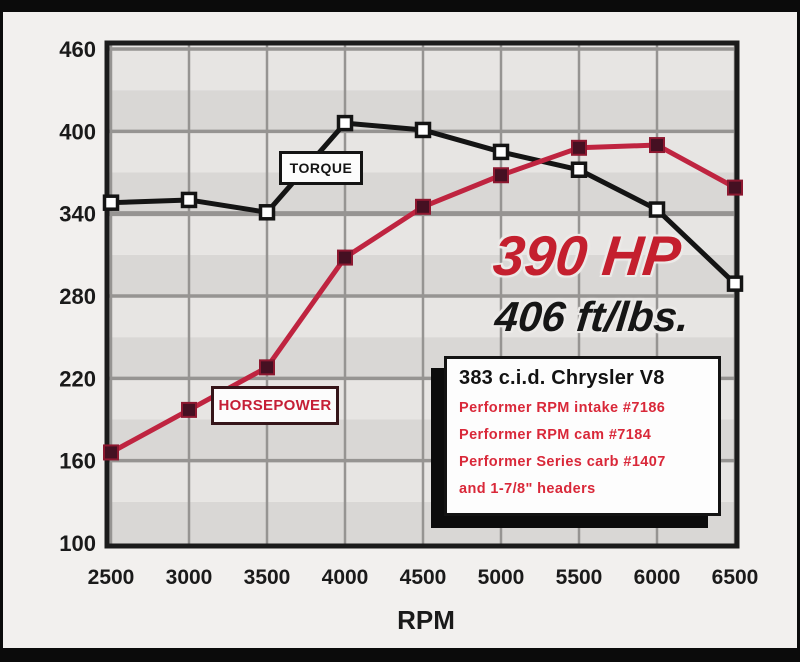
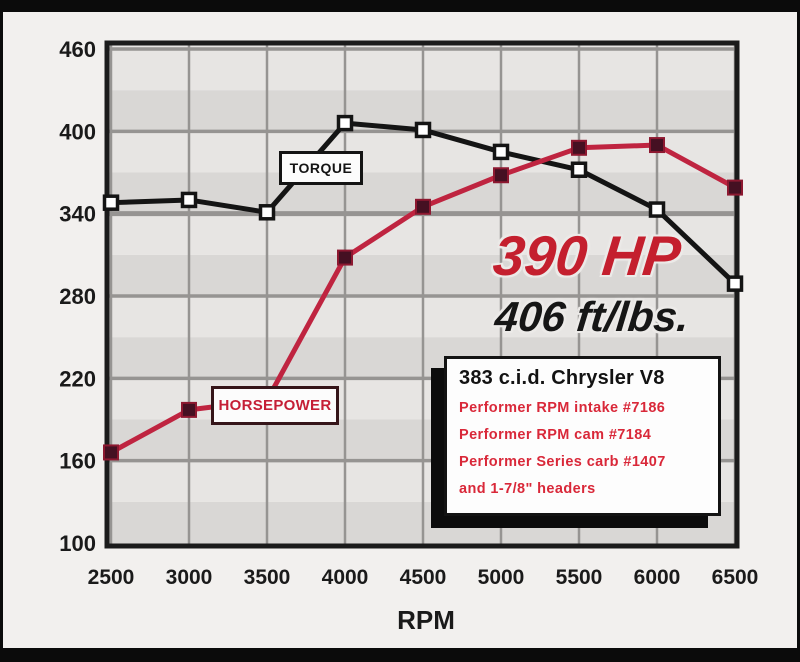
HORSEPOWER/3500: 228 -> 204
